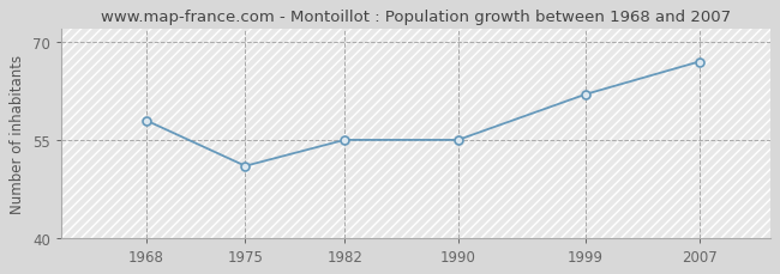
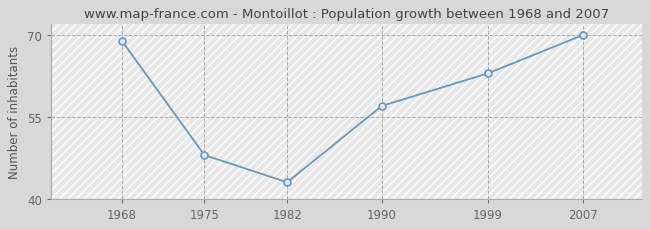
1968: 58 -> 69
1975: 51 -> 48
1982: 55 -> 43
1990: 55 -> 57
1999: 62 -> 63
2007: 67 -> 70
